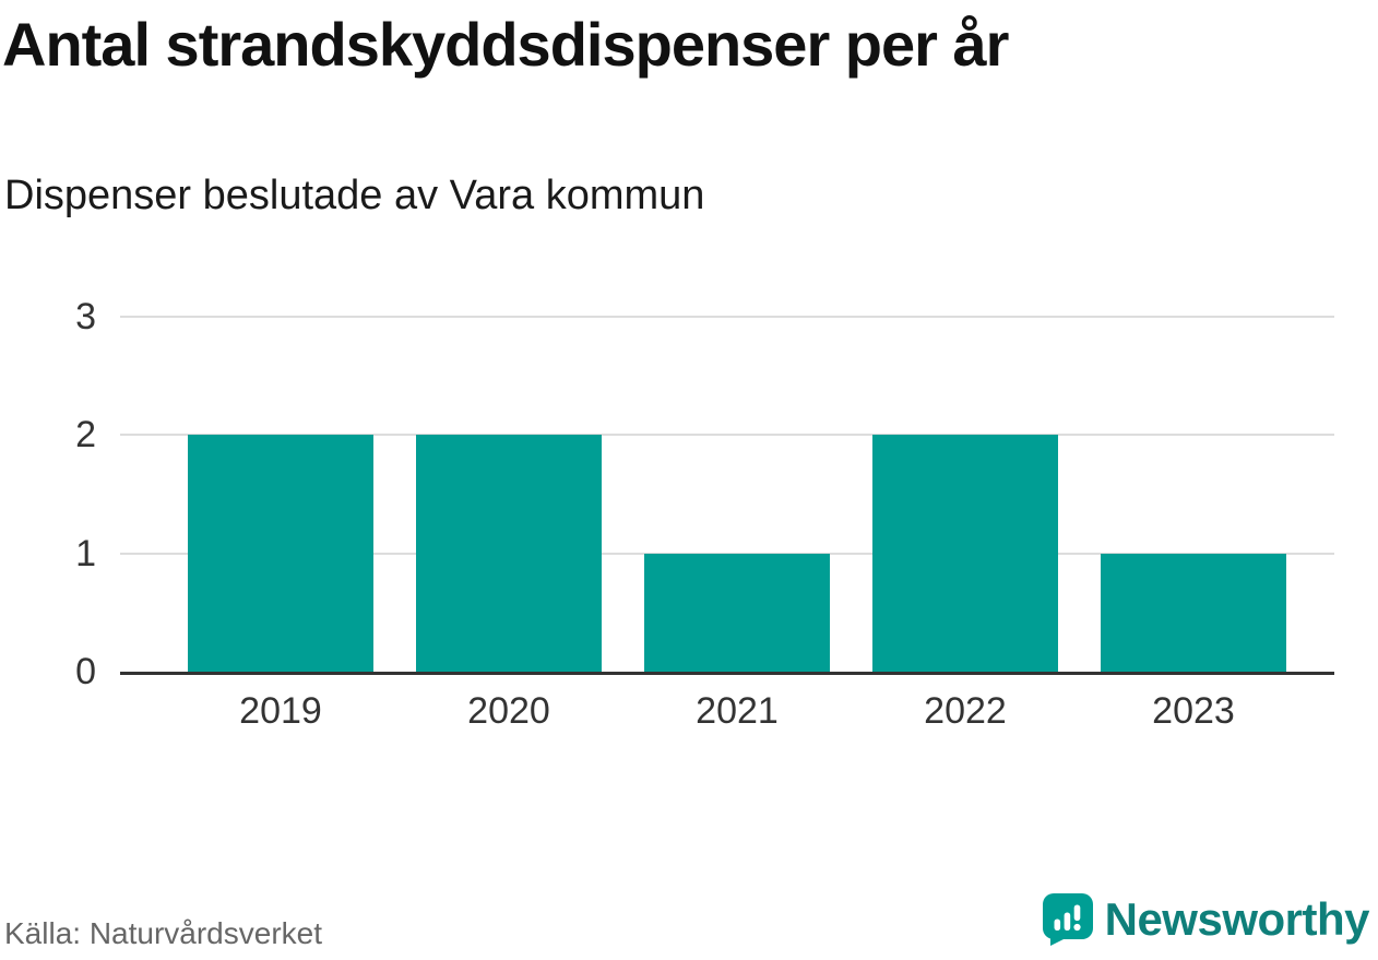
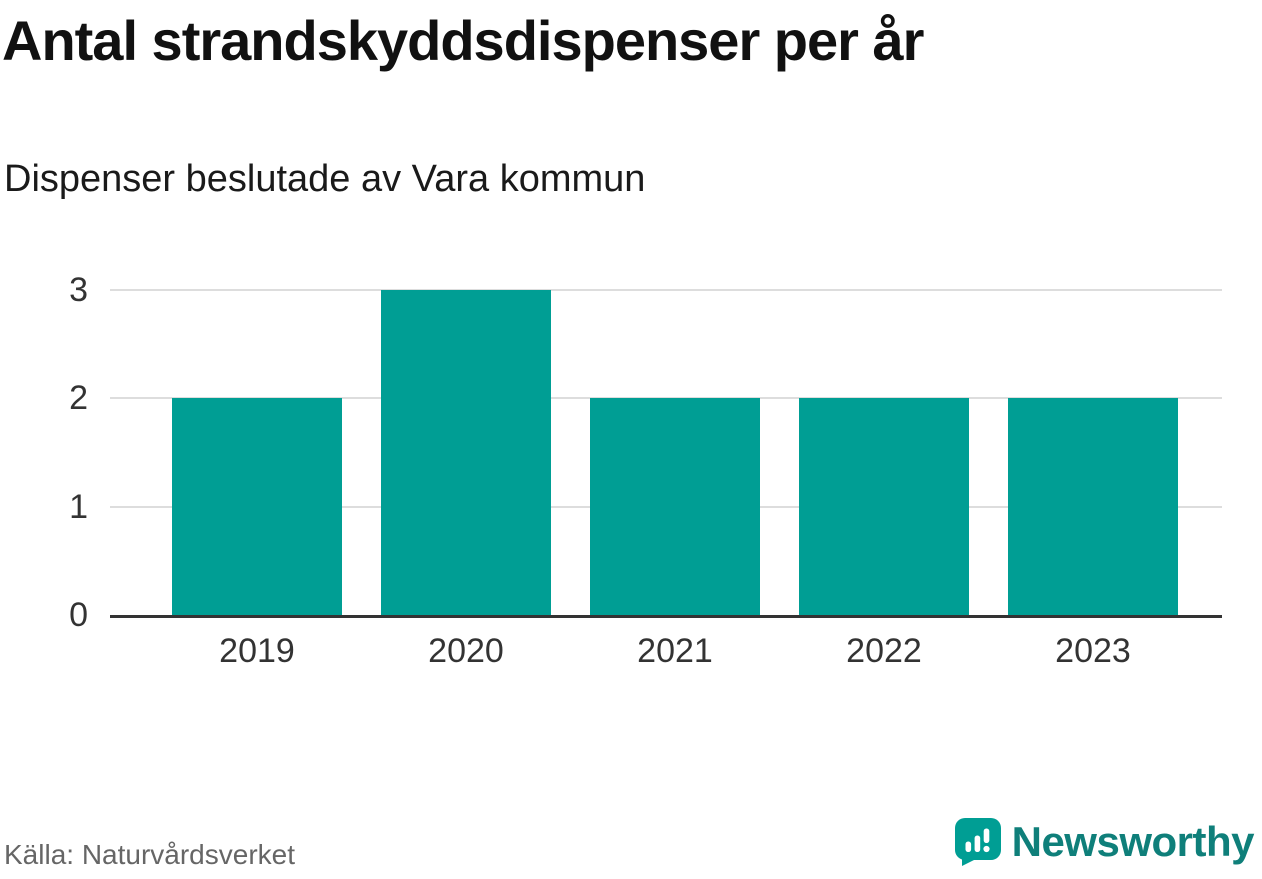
2020: 2 -> 3
2021: 1 -> 2
2023: 1 -> 2
